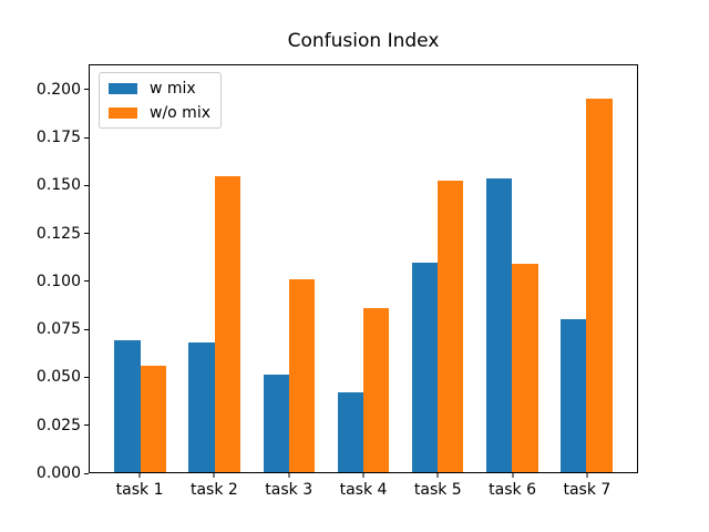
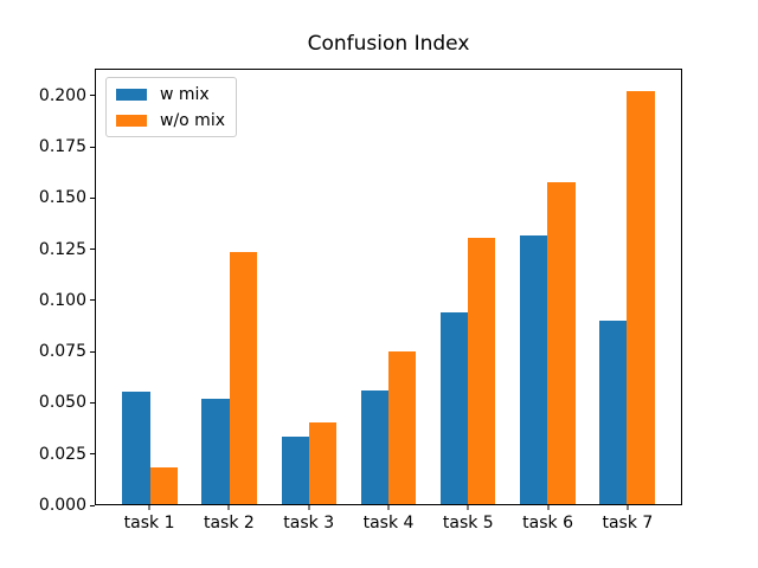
w mix/task 1: 0.069 -> 0.055
w/o mix/task 1: 0.056 -> 0.018
w mix/task 2: 0.068 -> 0.052
w/o mix/task 2: 0.155 -> 0.124
w mix/task 3: 0.051 -> 0.033
w/o mix/task 3: 0.101 -> 0.040
w mix/task 4: 0.042 -> 0.056
w/o mix/task 4: 0.086 -> 0.075
w mix/task 5: 0.110 -> 0.094
w/o mix/task 5: 0.153 -> 0.131
w mix/task 6: 0.154 -> 0.132
w/o mix/task 6: 0.109 -> 0.158
w mix/task 7: 0.080 -> 0.090
w/o mix/task 7: 0.196 -> 0.203
